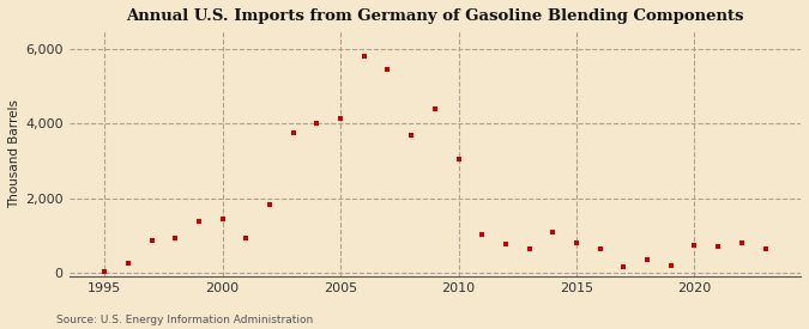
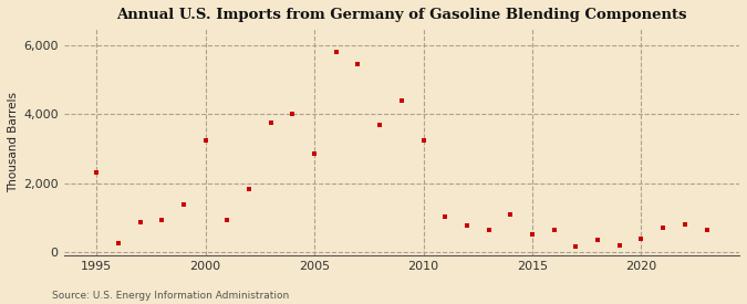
1995: 50 -> 2,300
2000: 1,450 -> 3,250
2005: 4,150 -> 2,850
2010: 3,050 -> 3,250
2015: 800 -> 500
2020: 730 -> 400
